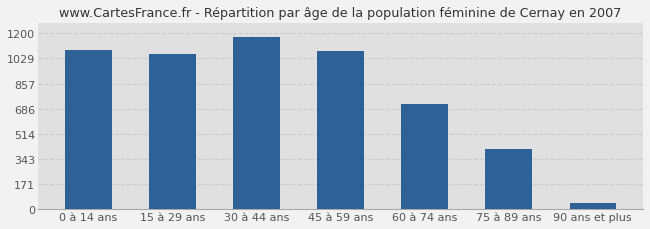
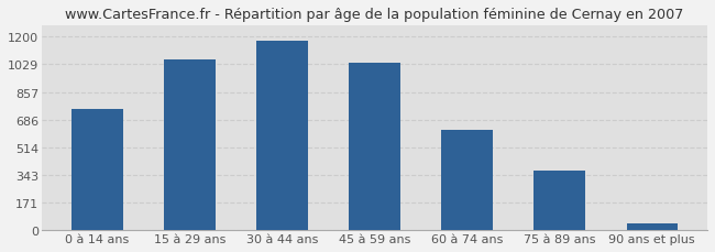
0 à 14 ans: 1080 -> 750
45 à 59 ans: 1080 -> 1040
60 à 74 ans: 720 -> 620
75 à 89 ans: 410 -> 370
